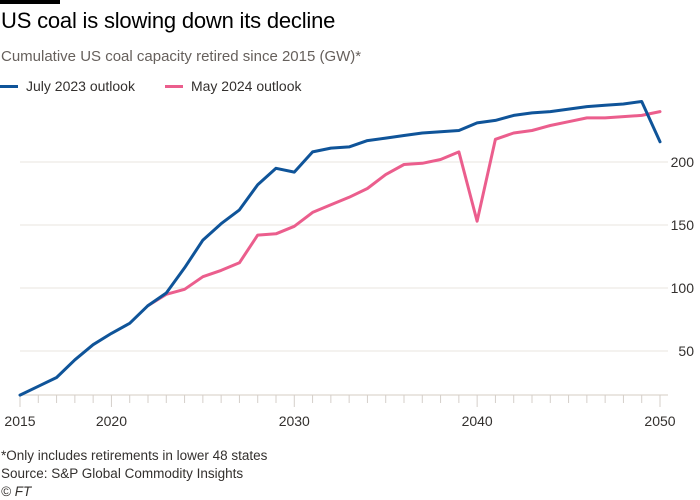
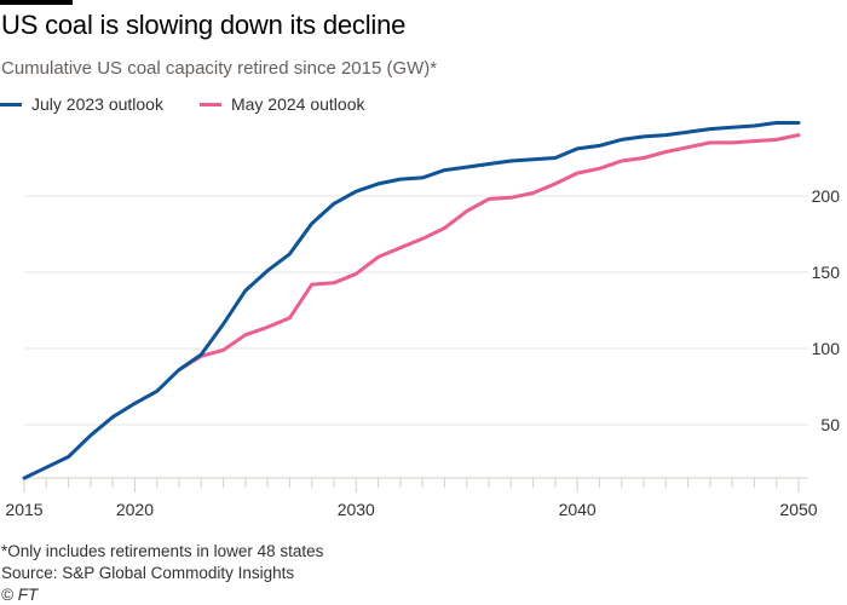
July 2023 outlook/2030: 192 -> 203
May 2024 outlook/2040: 153 -> 215
July 2023 outlook/2050: 216 -> 248
